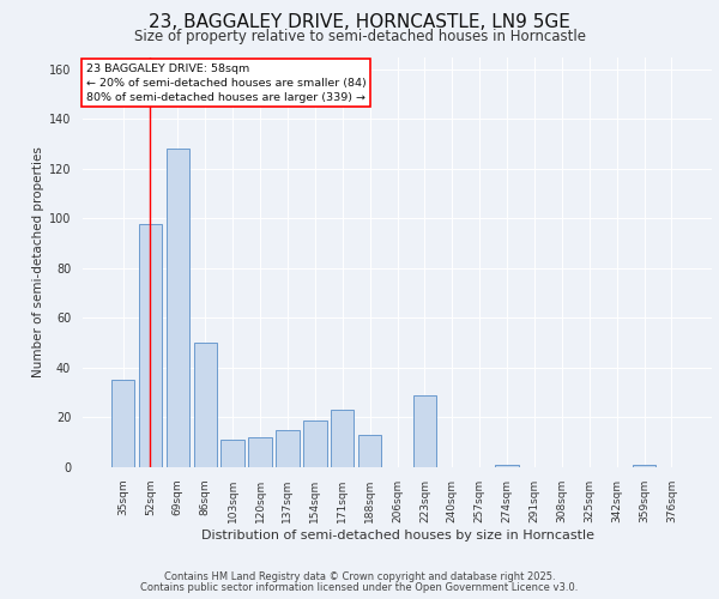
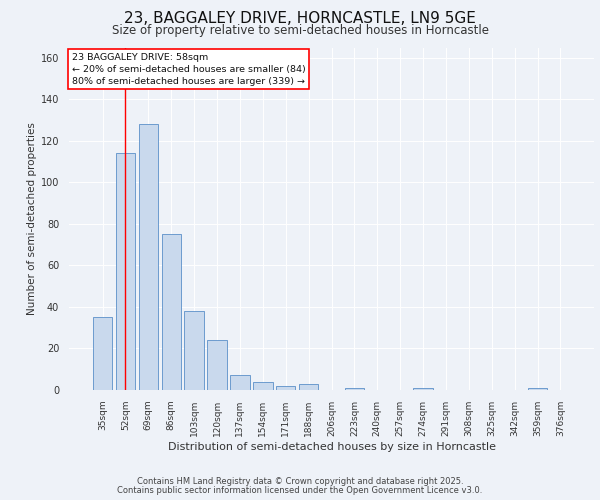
52sqm: 98 -> 114
86sqm: 50 -> 75
103sqm: 11 -> 38
120sqm: 12 -> 24
137sqm: 15 -> 7
154sqm: 19 -> 4
171sqm: 23 -> 2
188sqm: 13 -> 3
223sqm: 29 -> 1
